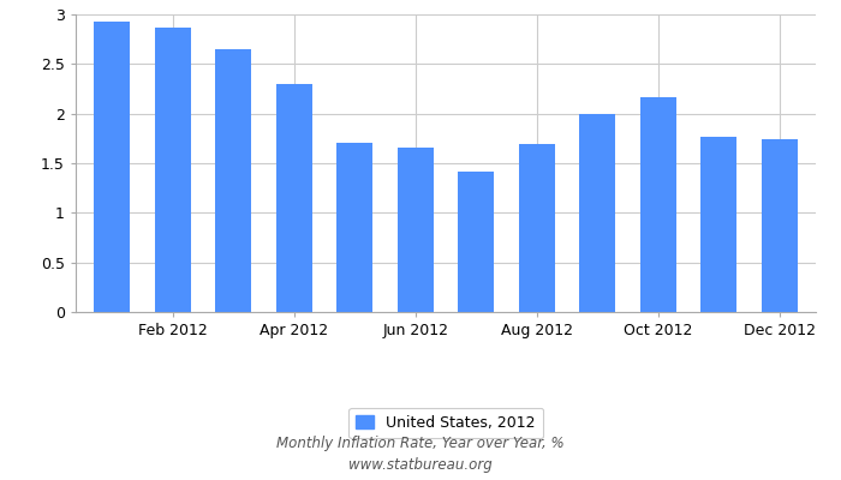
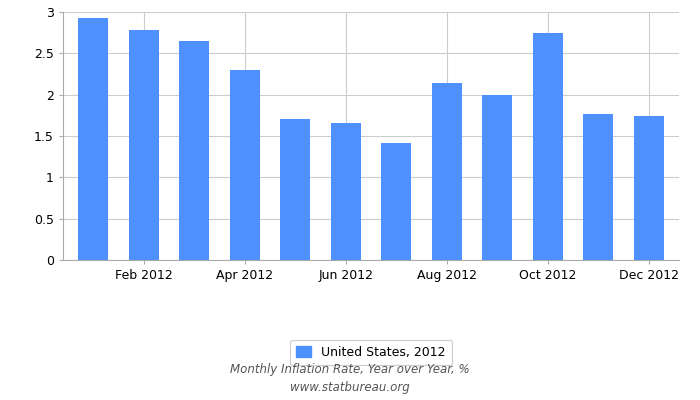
Feb 2012: 2.87 -> 2.78
Aug 2012: 1.69 -> 2.14
Oct 2012: 2.16 -> 2.74
